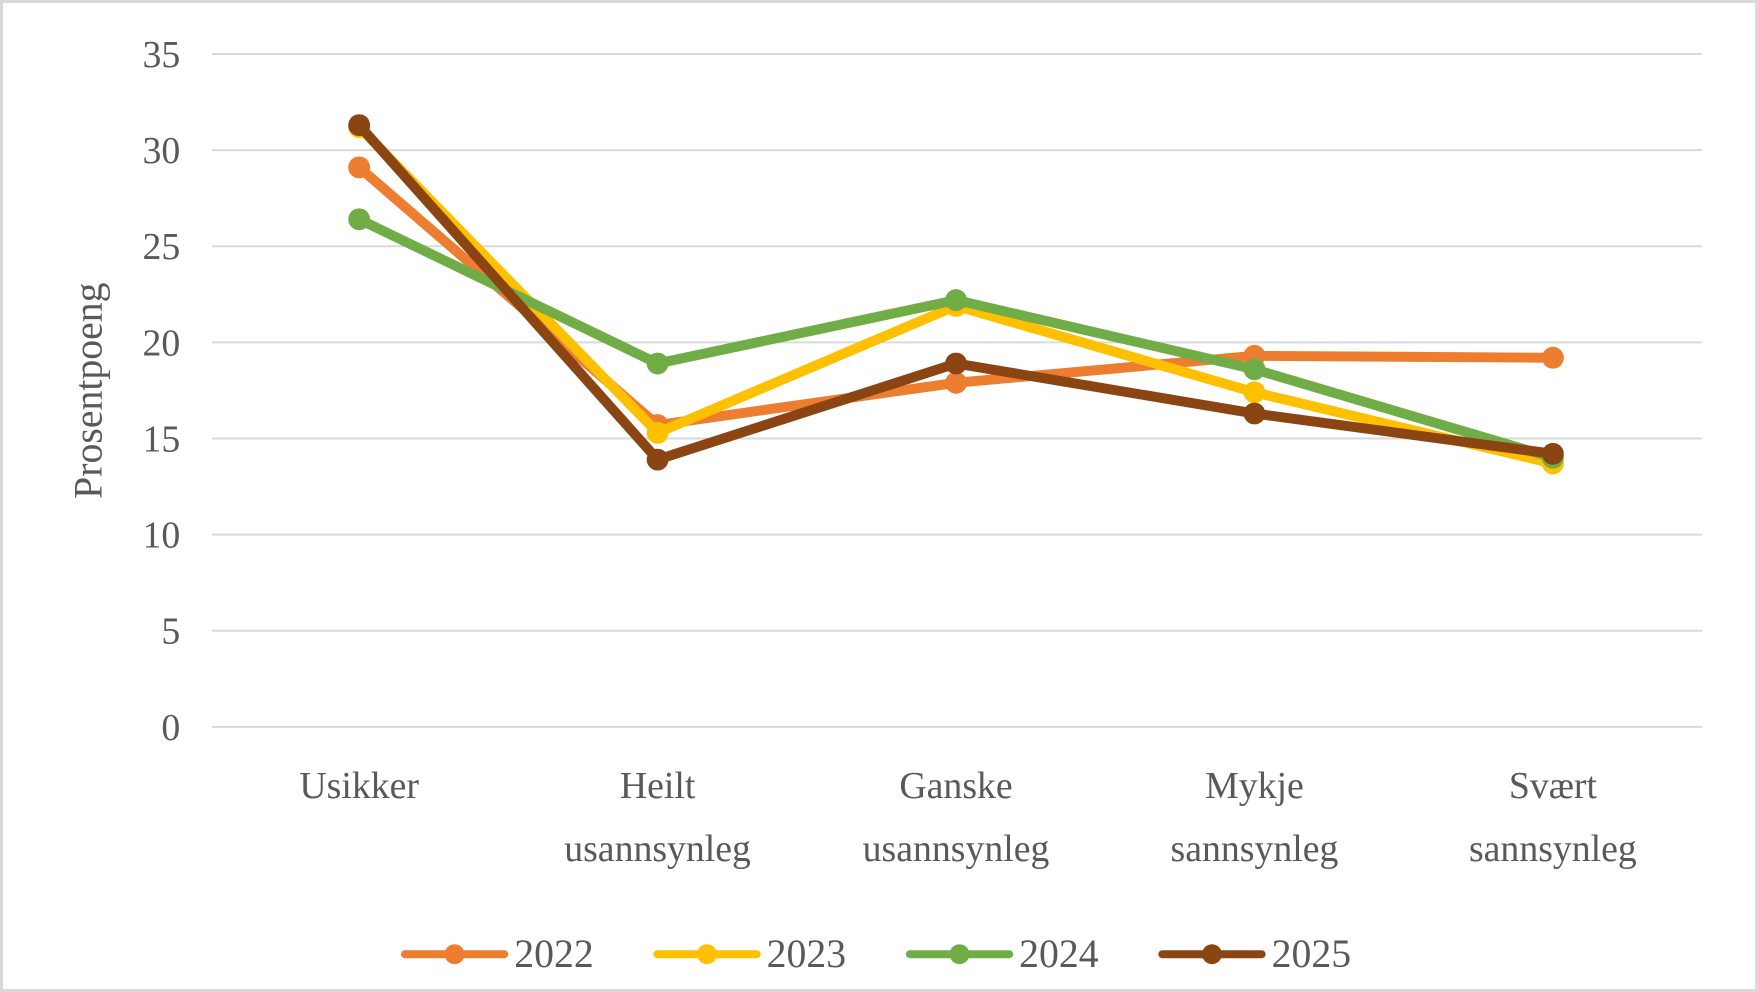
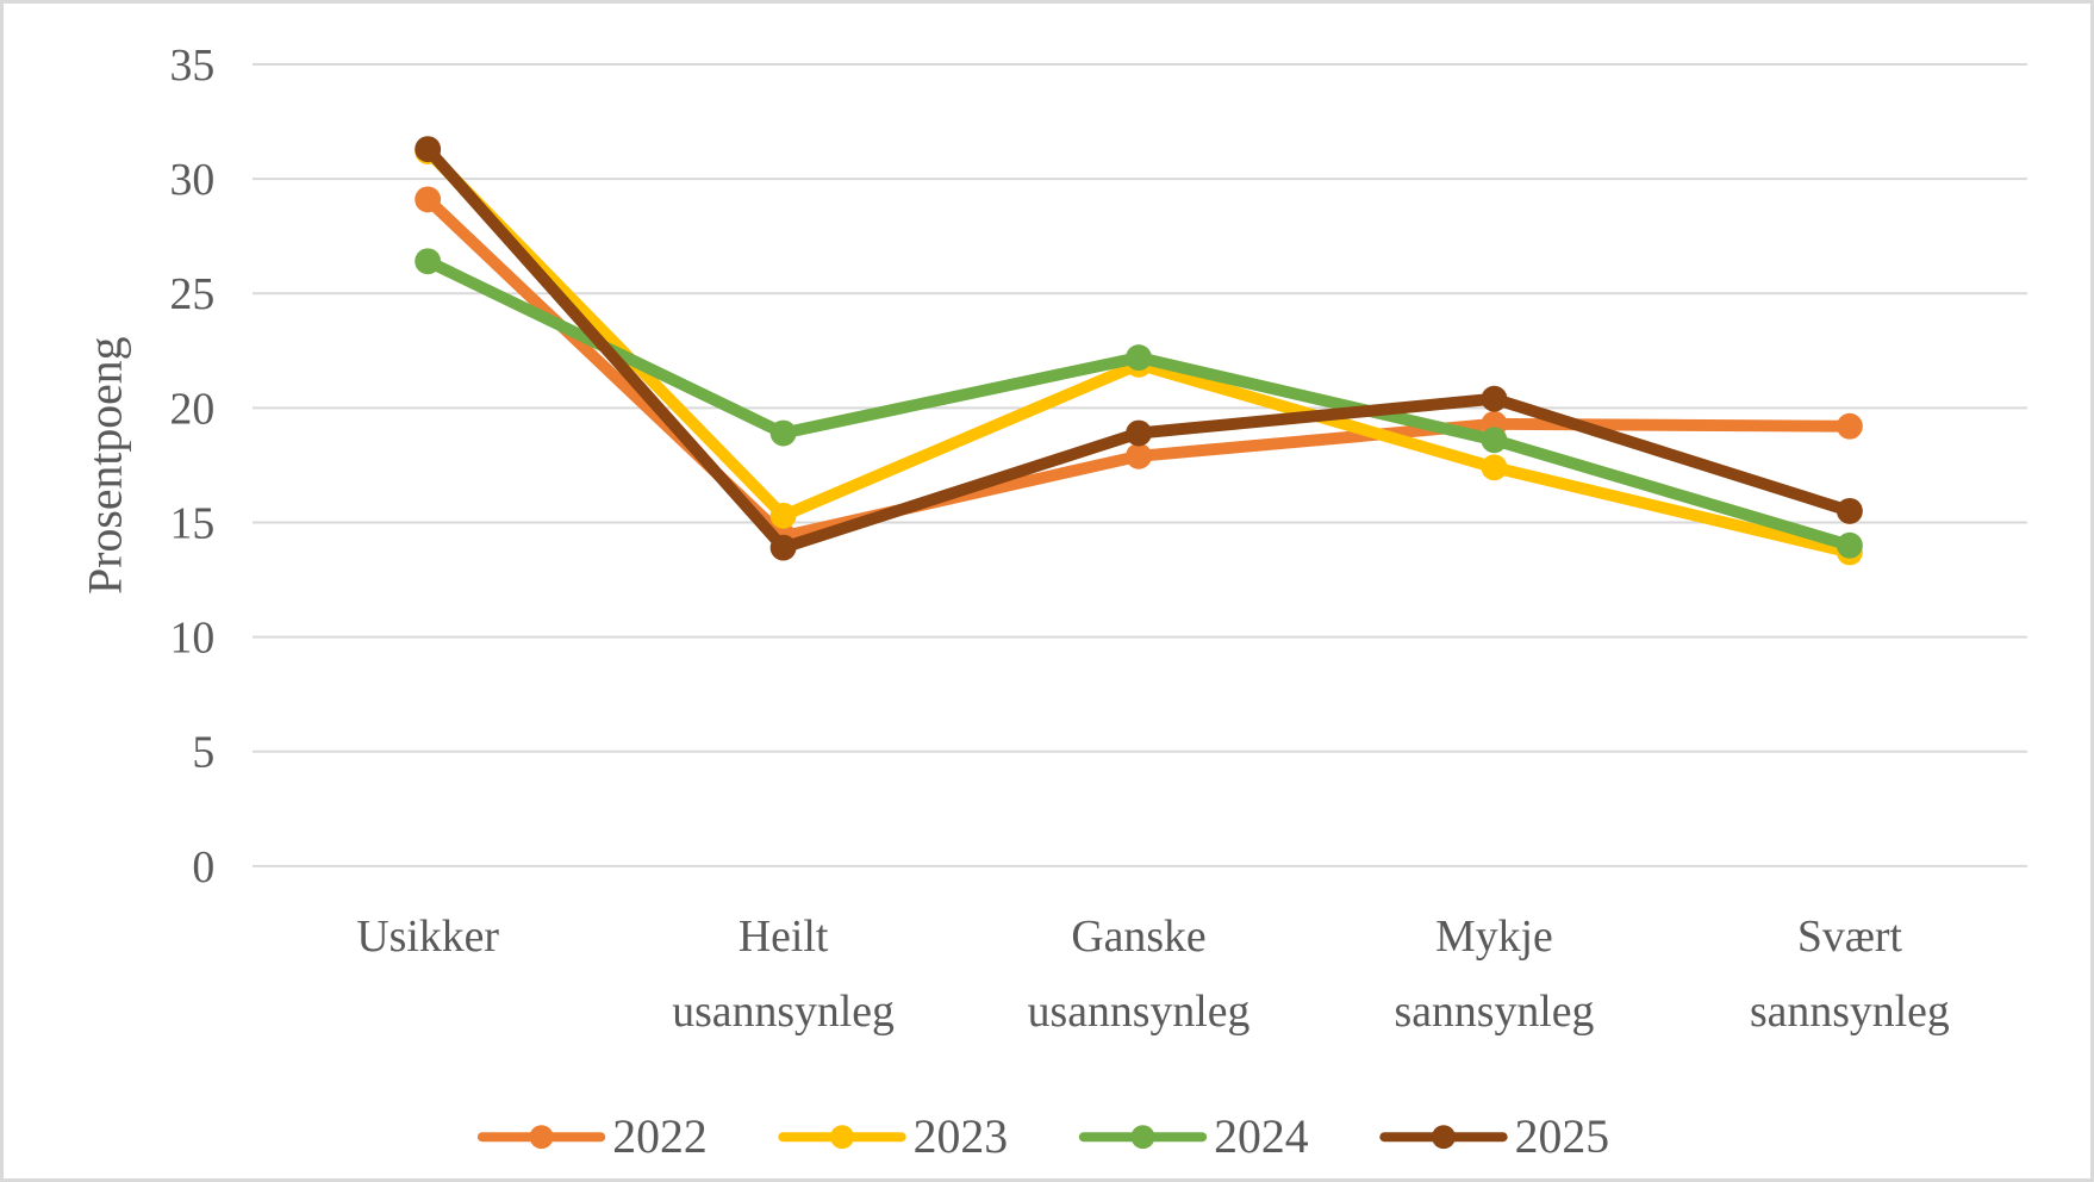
2022/Heilt usannsynleg: 15.7 -> 14.4
2025/Mykje sannsynleg: 16.3 -> 20.4
2025/Svært sannsynleg: 14.2 -> 15.5
